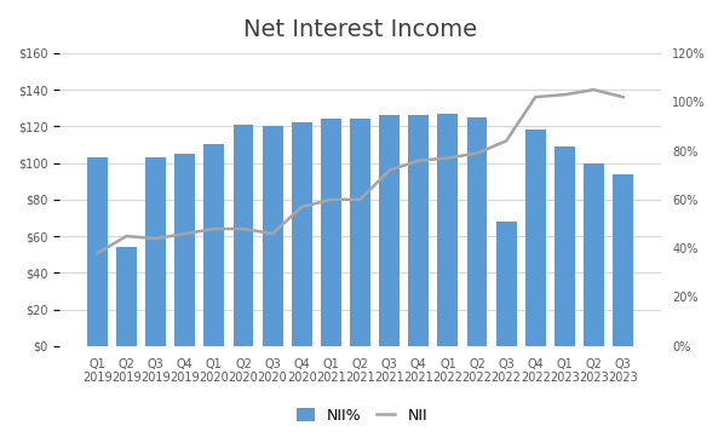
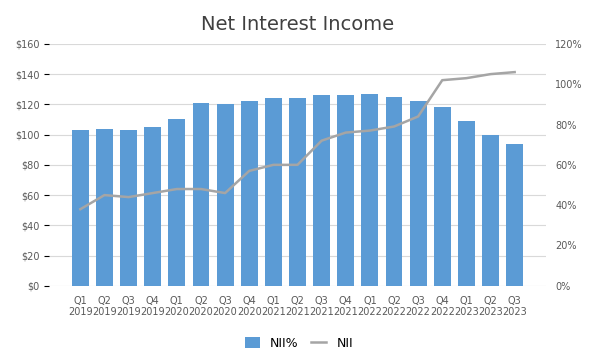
NII%/Q2 2019: $54 -> $104
NII%/Q3 2022: $68 -> $122
NII/Q3 2023: 102% -> 106%
